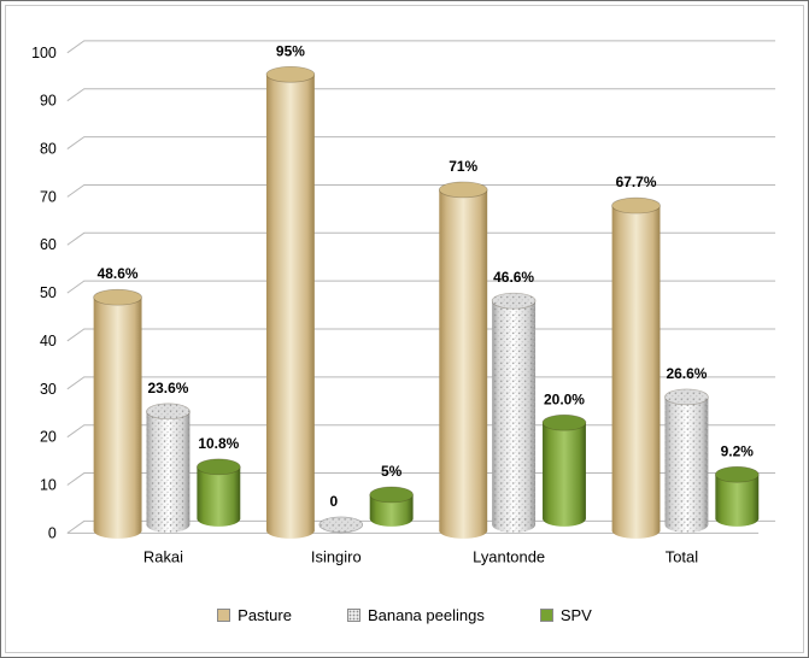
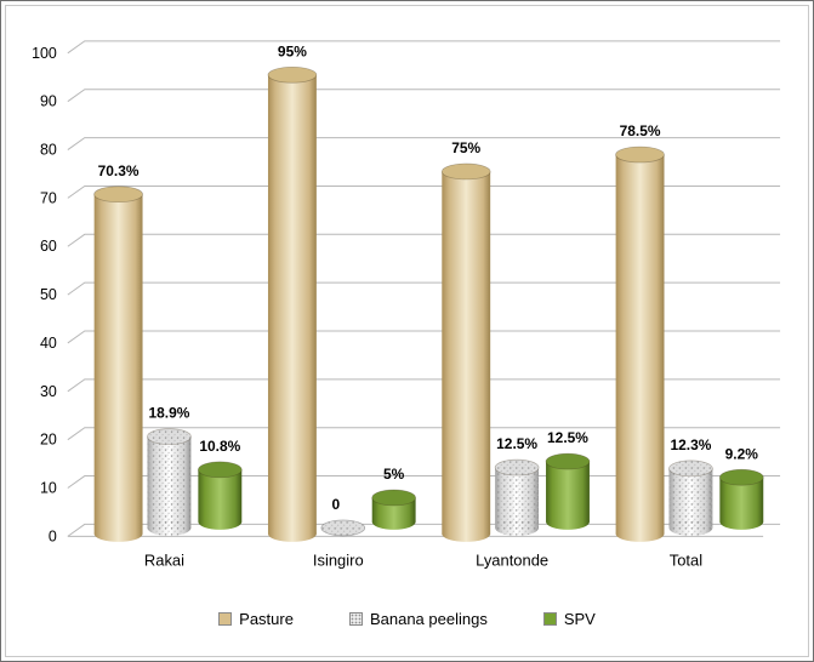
Pasture/Rakai: 48.6% -> 70.3%
Banana peelings/Rakai: 23.6% -> 18.9%
Pasture/Lyantonde: 71% -> 75%
Banana peelings/Lyantonde: 46.6% -> 12.5%
SPV/Lyantonde: 20.0% -> 12.5%
Pasture/Total: 67.7% -> 78.5%
Banana peelings/Total: 26.6% -> 12.3%
